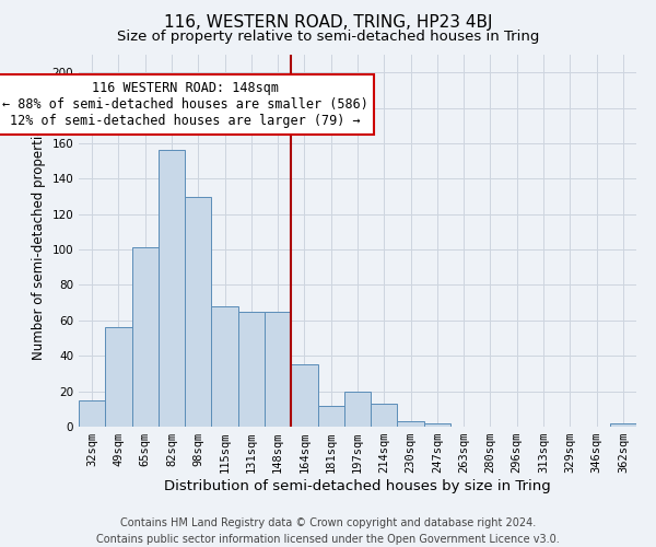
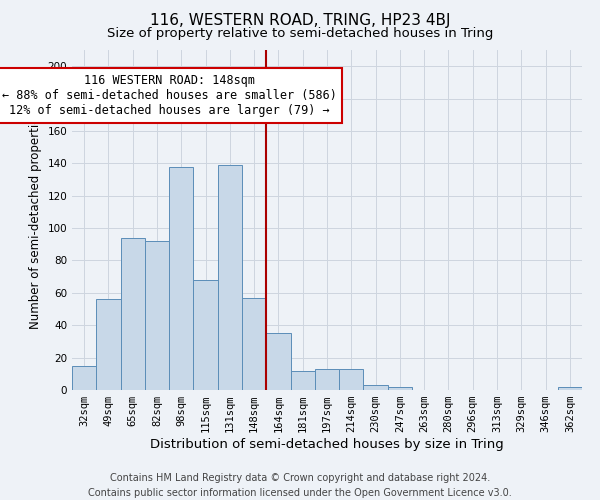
65sqm: 101 -> 94
82sqm: 156 -> 92
98sqm: 130 -> 138
131sqm: 65 -> 139
148sqm: 65 -> 57
197sqm: 20 -> 13
